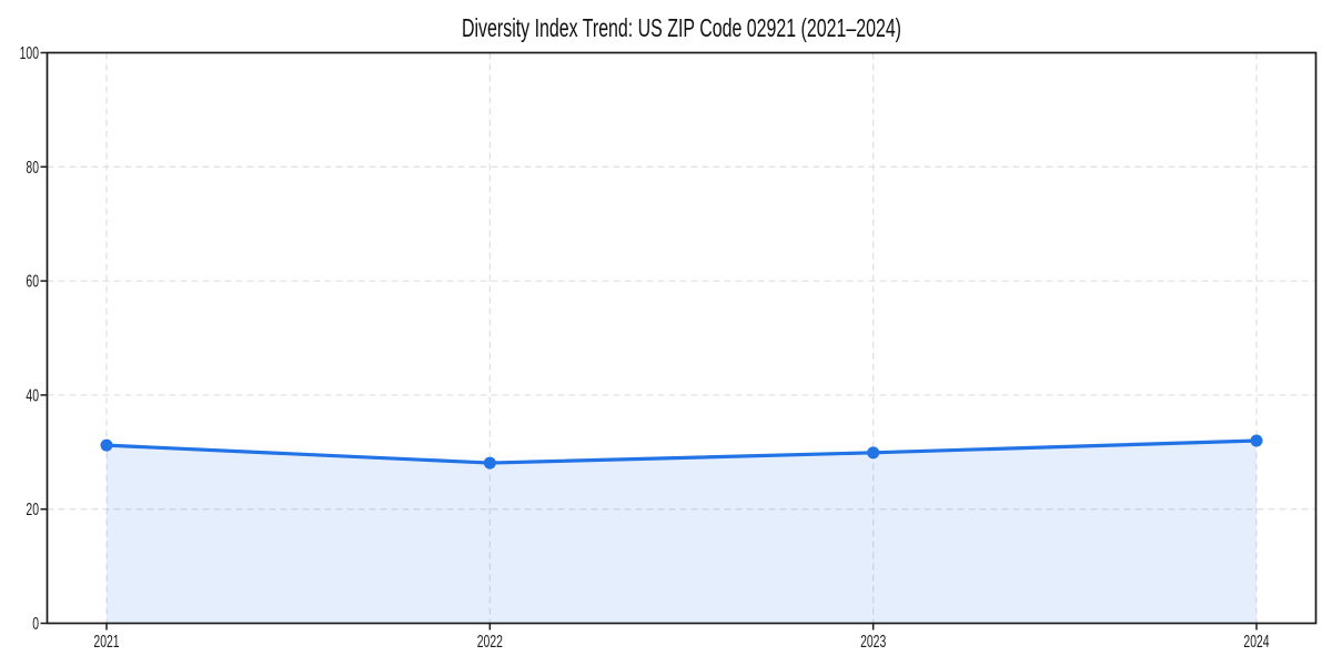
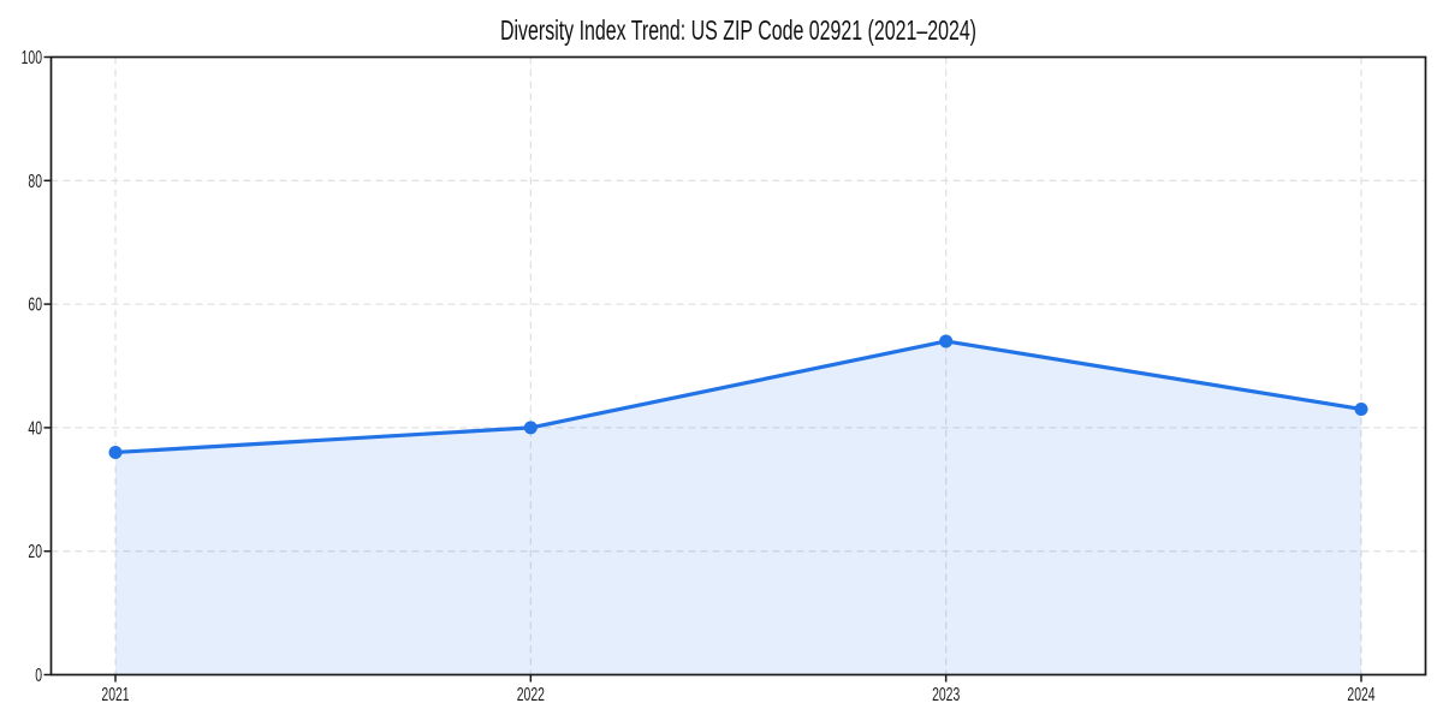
2021: 31 -> 36
2022: 28 -> 40
2023: 30 -> 54
2024: 32 -> 43
